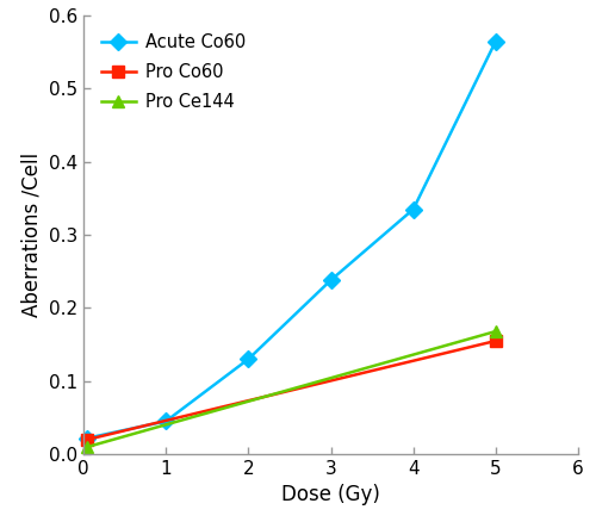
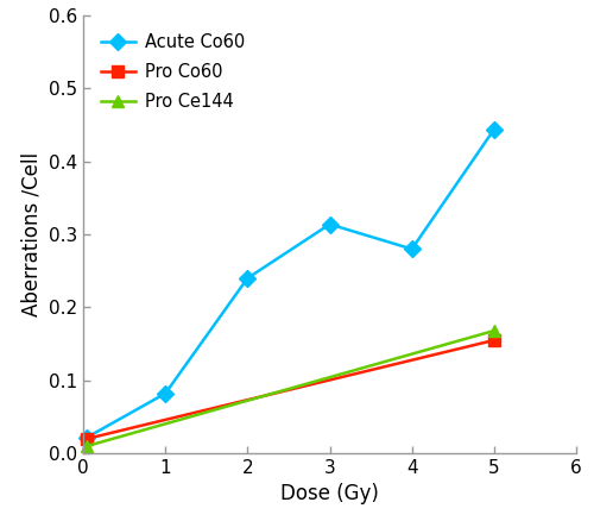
1: 0.045 -> 0.082
2: 0.130 -> 0.240
3: 0.238 -> 0.314
4: 0.335 -> 0.280
5: 0.565 -> 0.444
